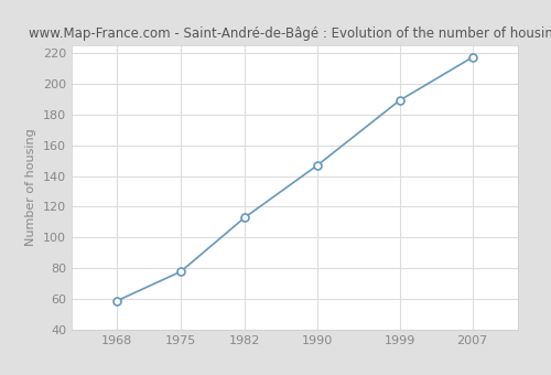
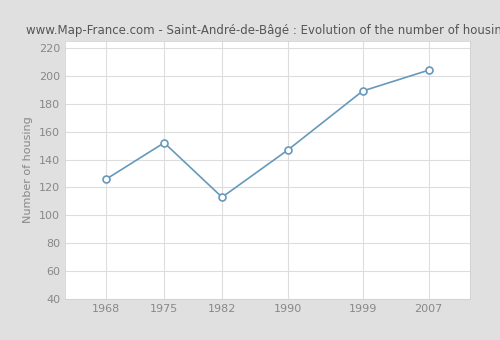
1968: 59 -> 126
1975: 78 -> 152
2007: 217 -> 204
